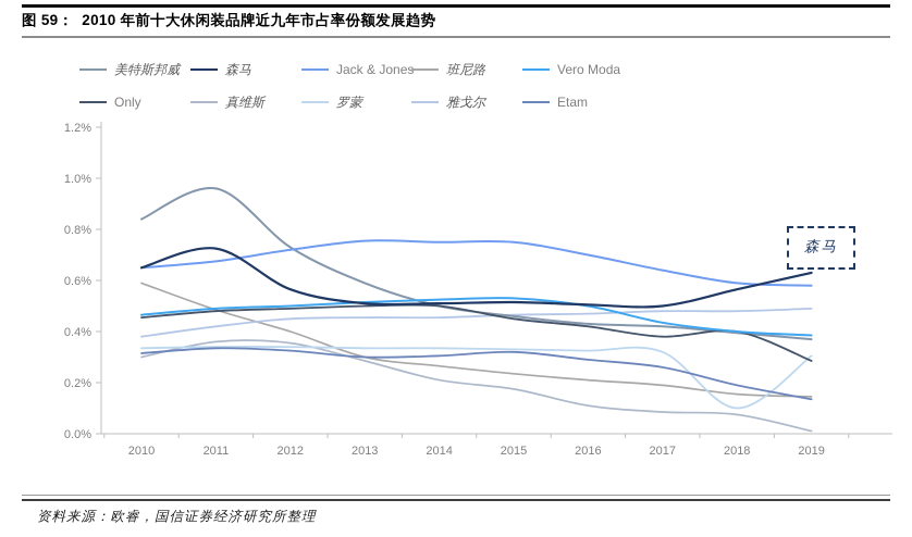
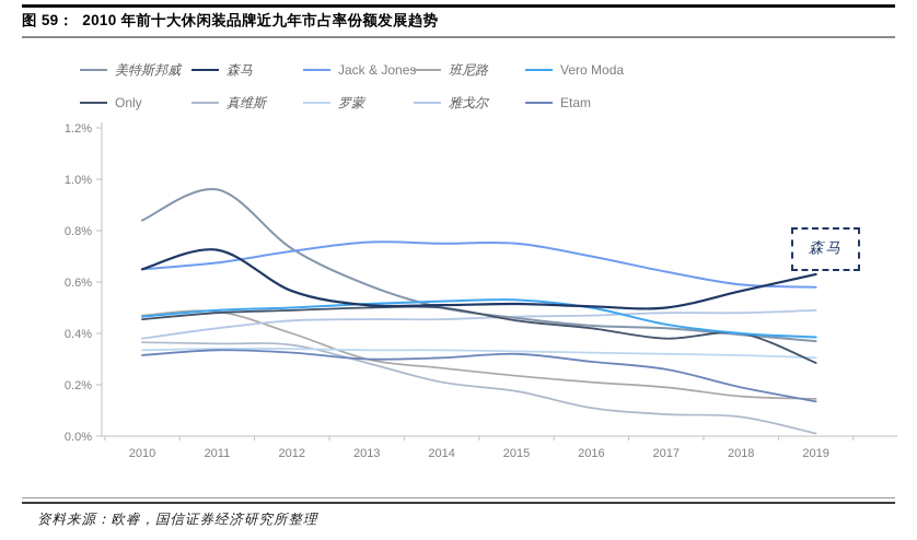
班尼路/2010: 0.59% -> 0.47%
真维斯/2010: 0.30% -> 0.36%
罗蒙/2018: 0.10% -> 0.32%
